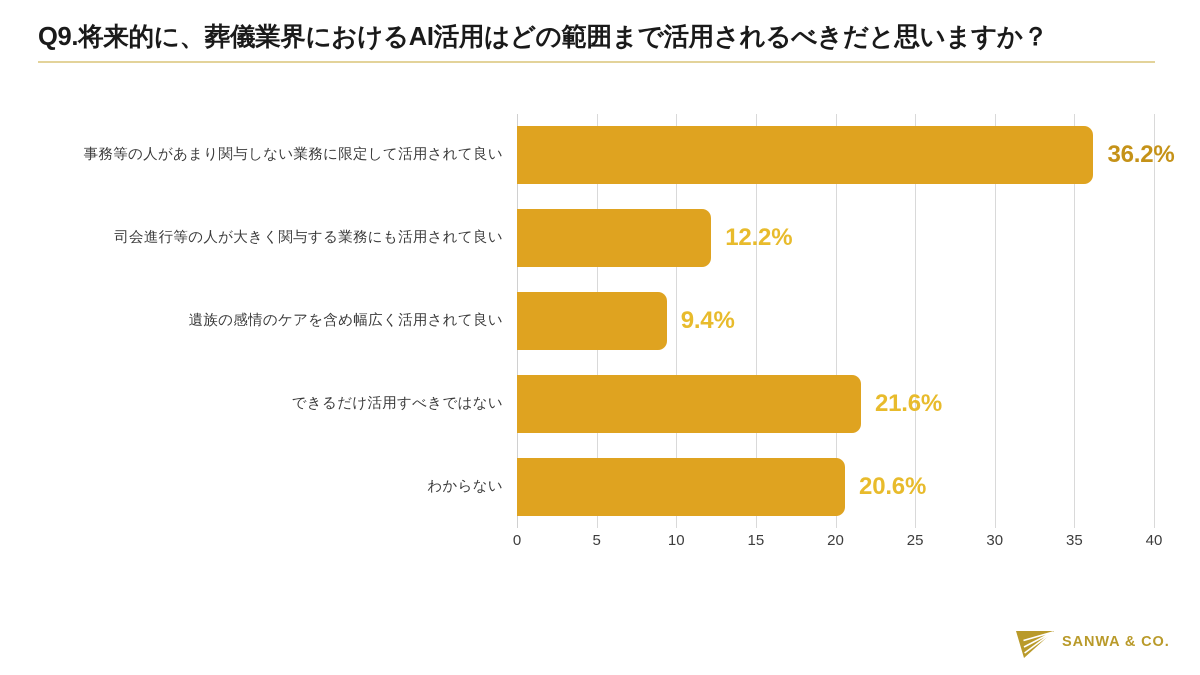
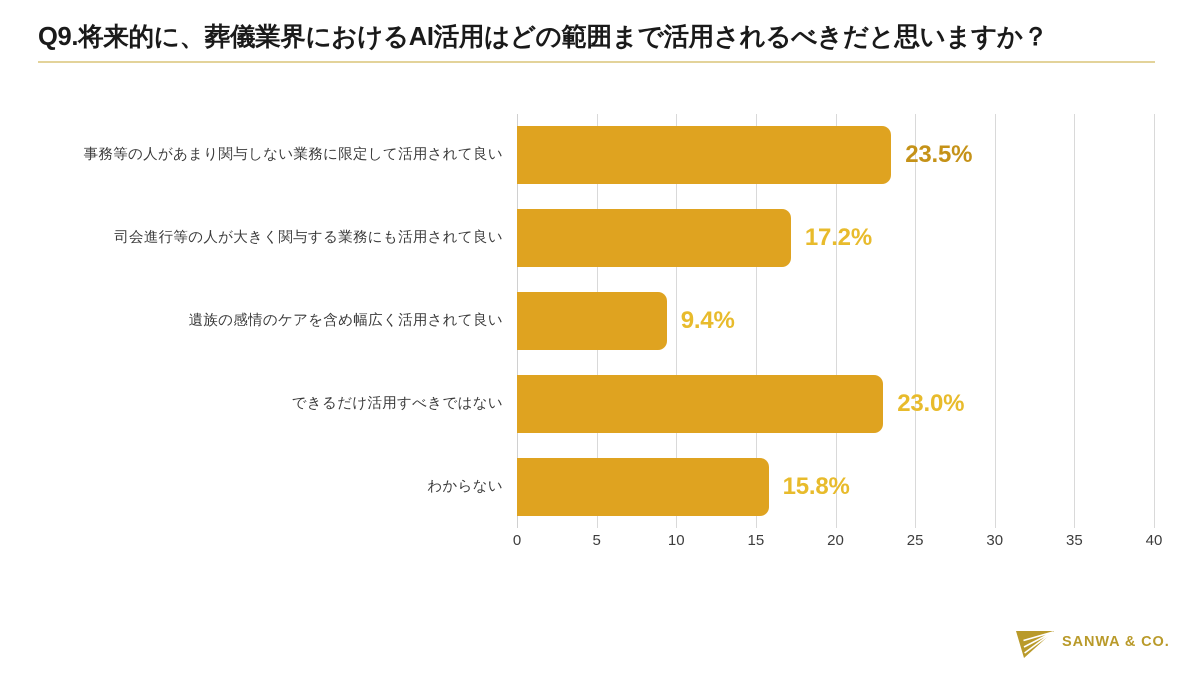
事務等の人があまり関与しない業務に限定して活用されて良い: 36.2% -> 23.5%
司会進行等の人が大きく関与する業務にも活用されて良い: 12.2% -> 17.2%
できるだけ活用すべきではない: 21.6% -> 23.0%
わからない: 20.6% -> 15.8%
